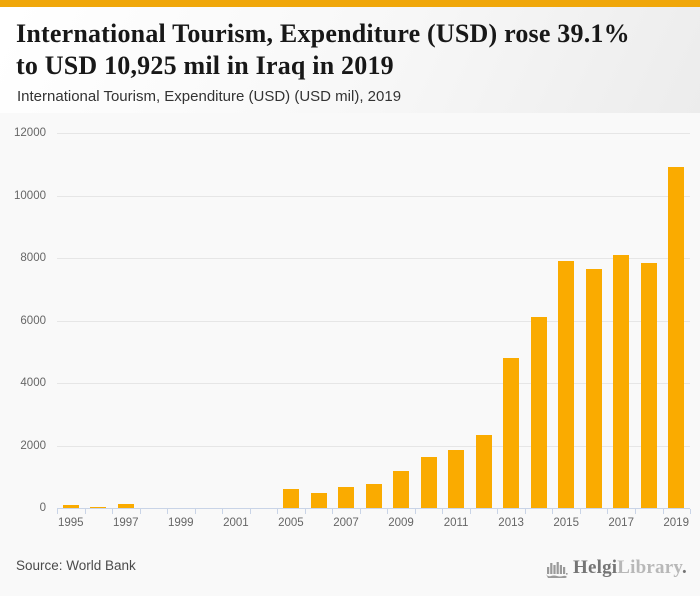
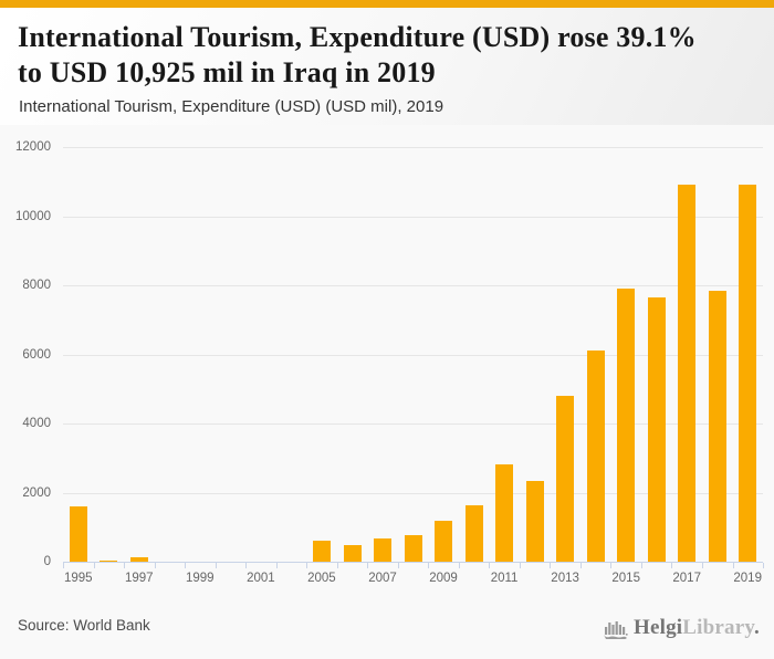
1995: 100 -> 1600
2011: 1800 -> 2800
2017: 8100 -> 10900
